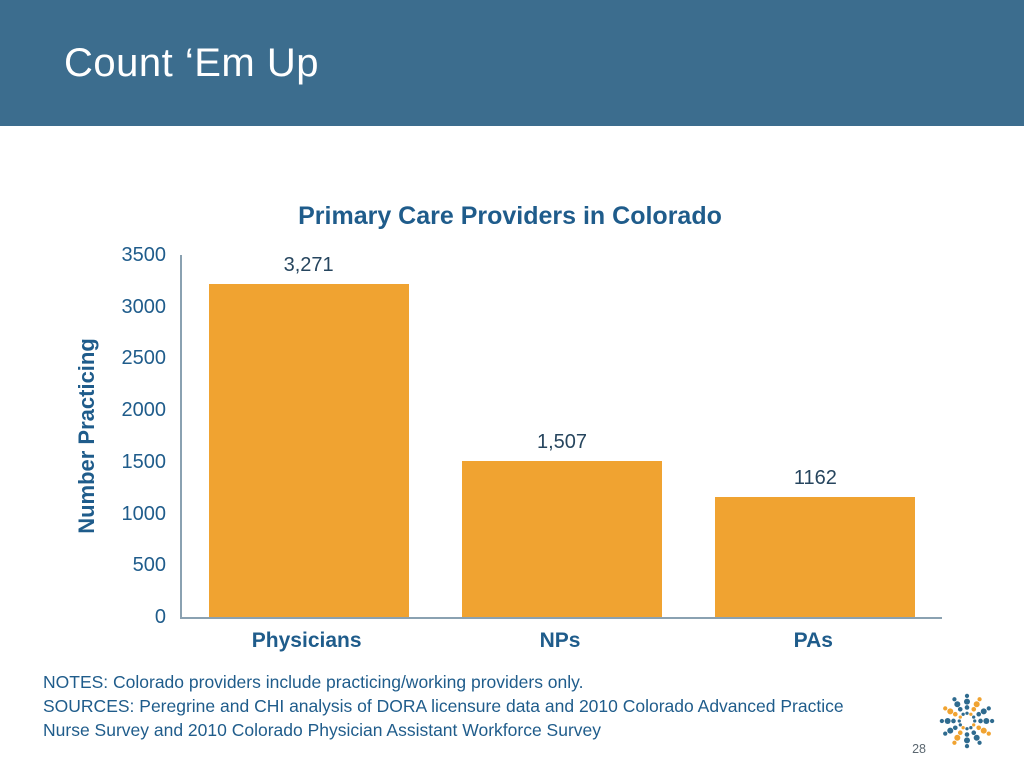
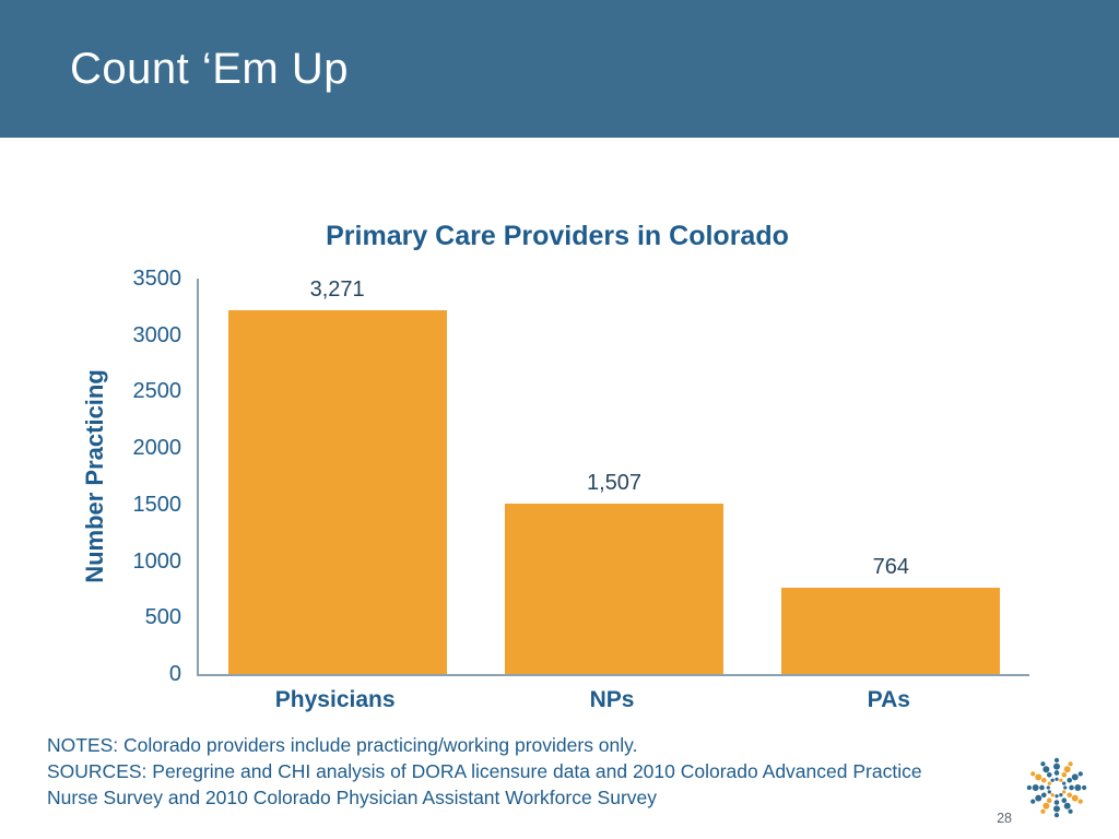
PAs: 1162 -> 764
